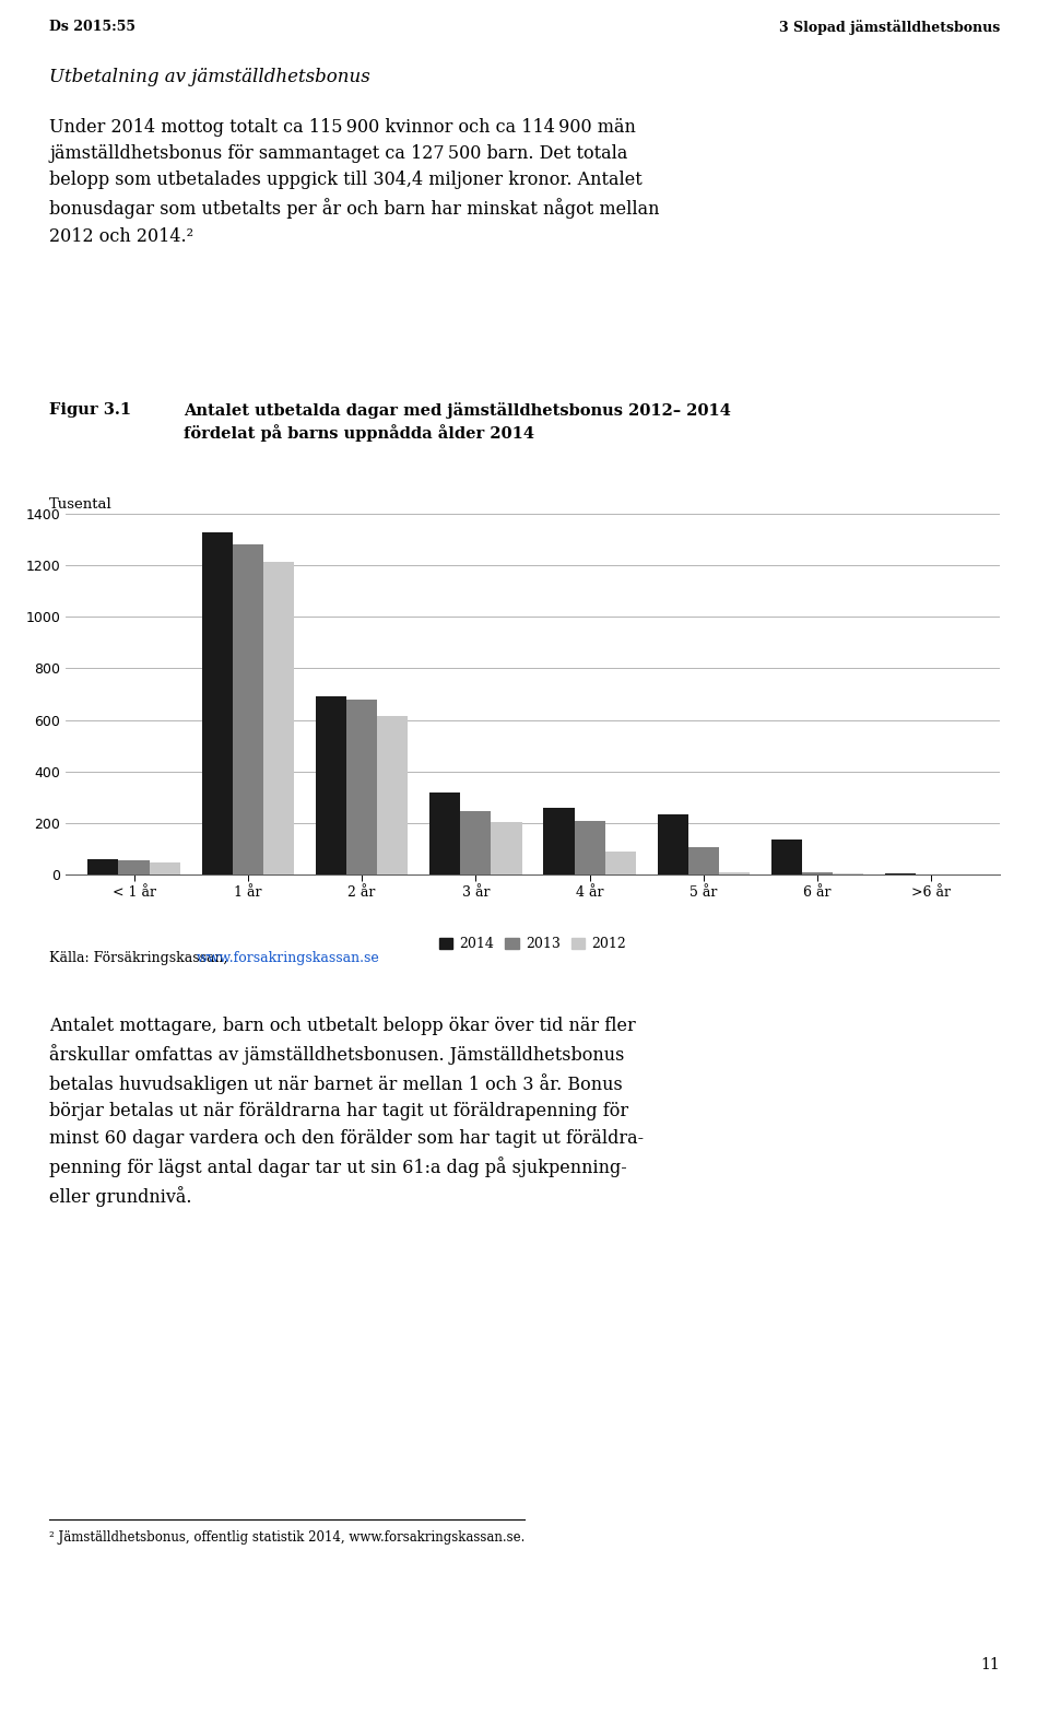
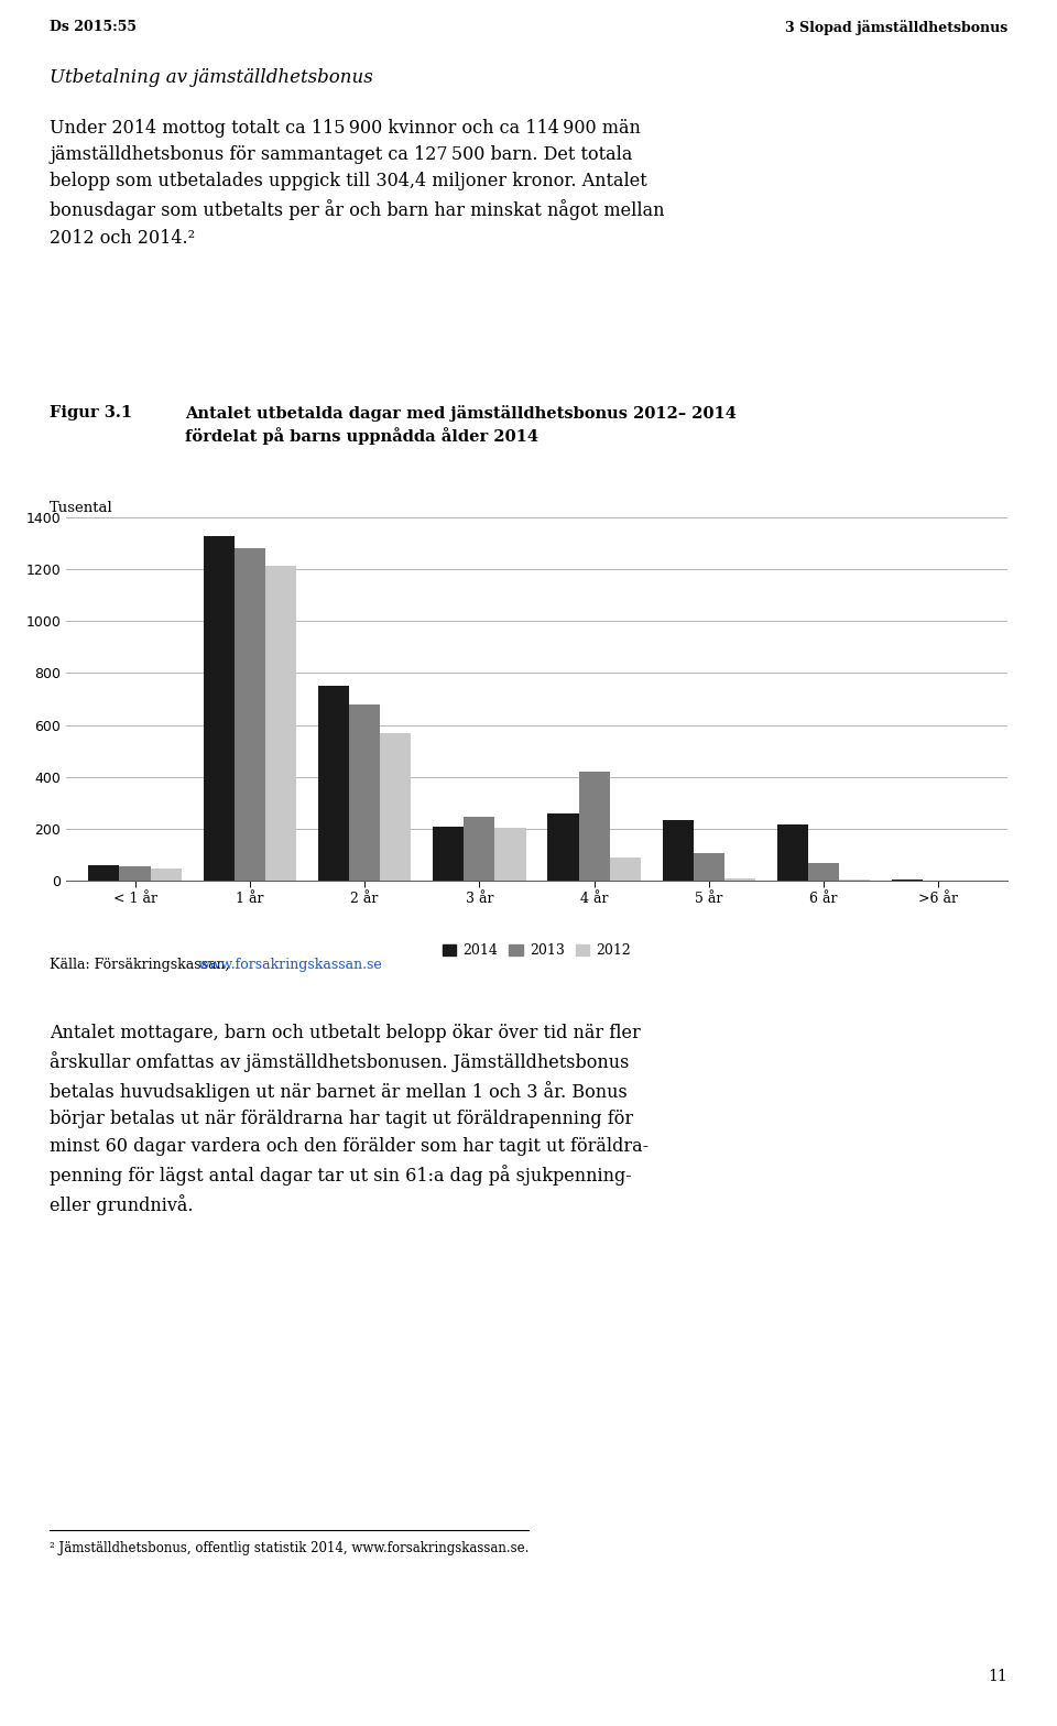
2014/2 år: 690 -> 750
2012/2 år: 615 -> 570
2014/3 år: 320 -> 210
2013/4 år: 210 -> 420
2014/6 år: 135 -> 215
2013/6 år: 8 -> 70
